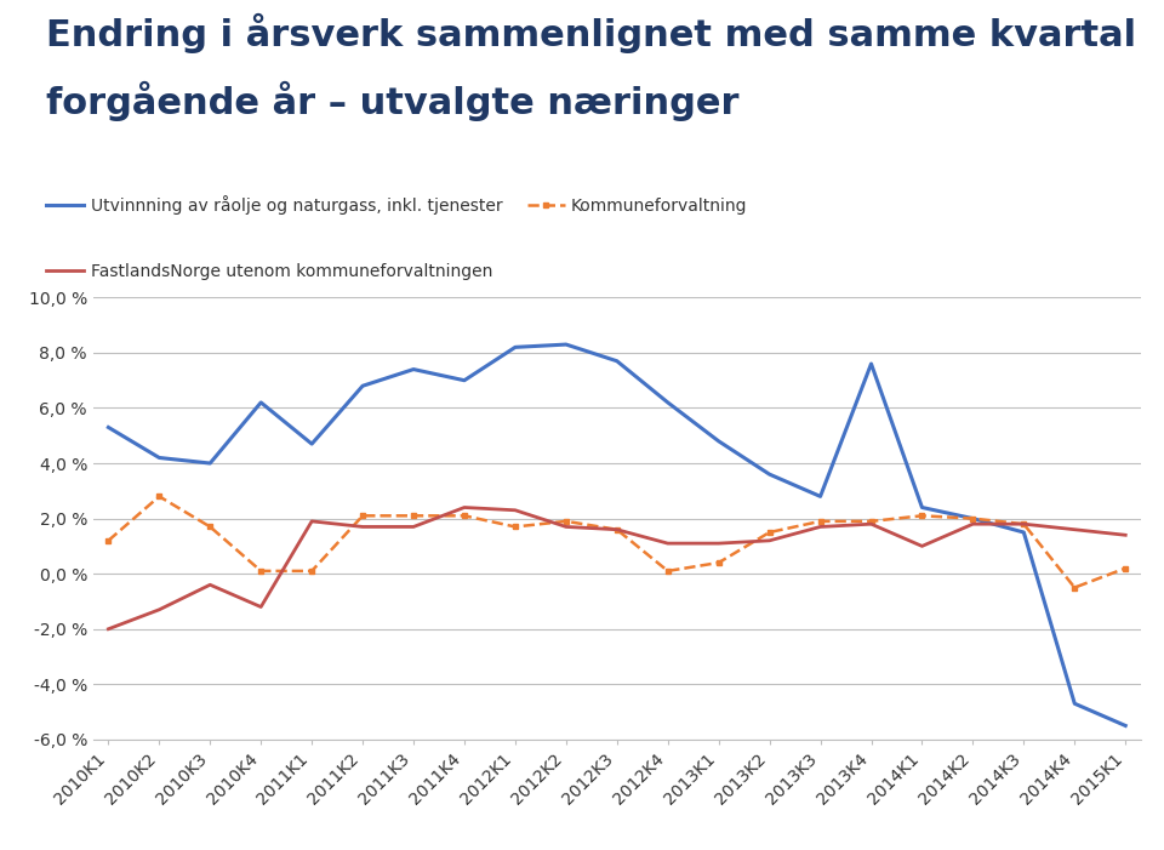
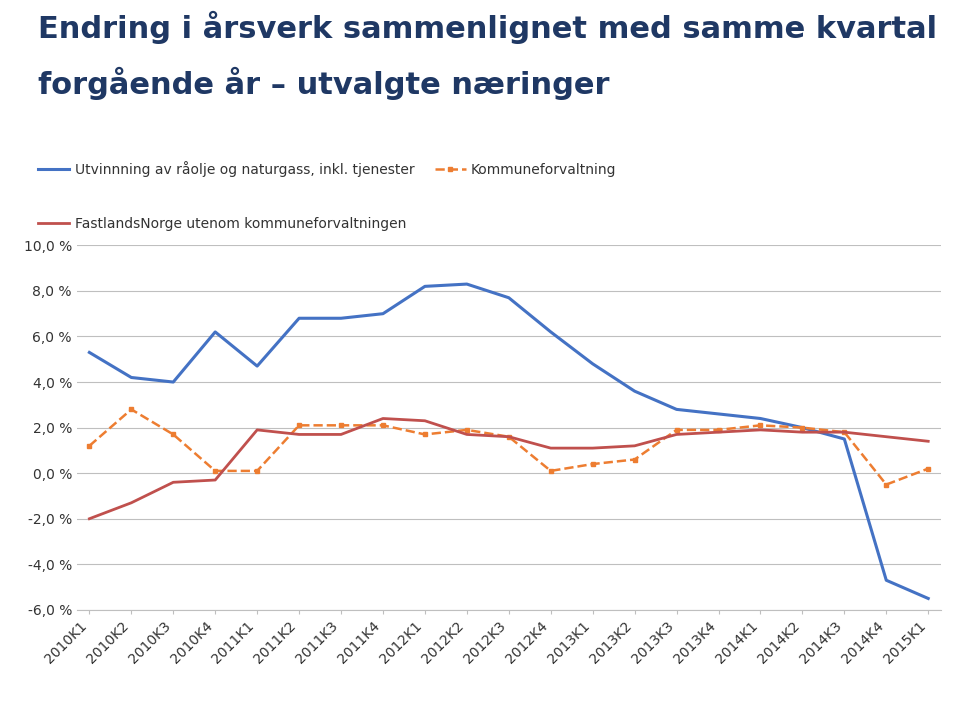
FastlandsNorge utenom kommuneforvaltningen/2010K4: -1,2 % -> -0,3 %
Utvinnning av råolje og naturgass, inkl. tjenester/2011K3: 7,4 % -> 6,8 %
Kommuneforvaltning/2013K2: 1,5 % -> 0,6 %
Utvinnning av råolje og naturgass, inkl. tjenester/2013K4: 7,6 % -> 2,6 %
FastlandsNorge utenom kommuneforvaltningen/2014K1: 1,0 % -> 1,9 %
